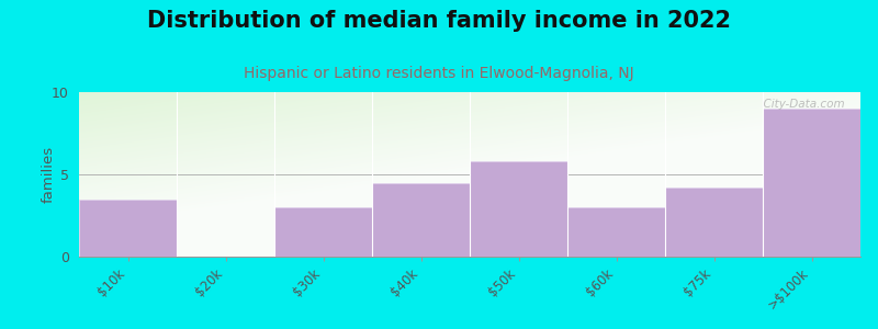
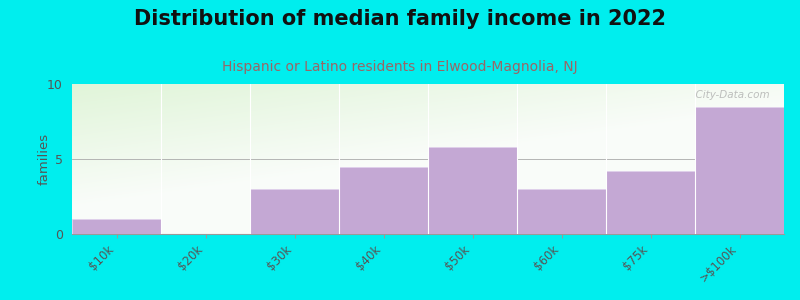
$10k: 3.5 -> 1.0
>$100k: 9.0 -> 8.5
